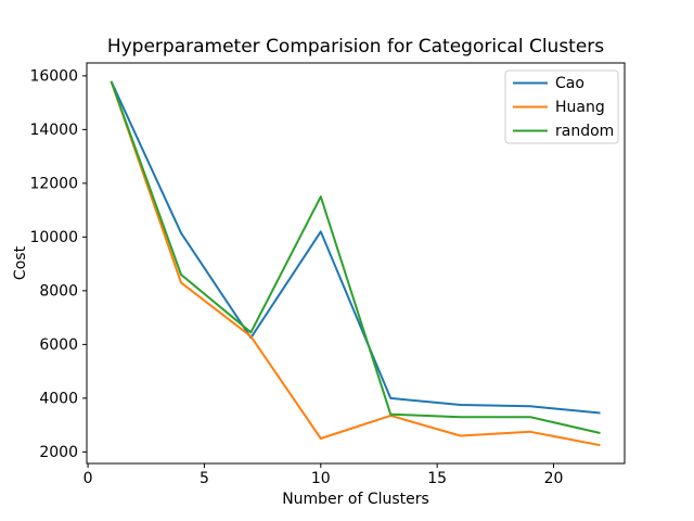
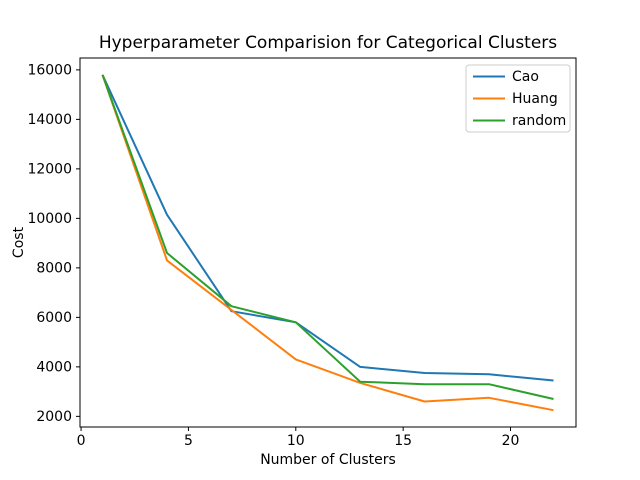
Cao/10: 10200 -> 5800
Huang/10: 2500 -> 4300
random/10: 11500 -> 5800
